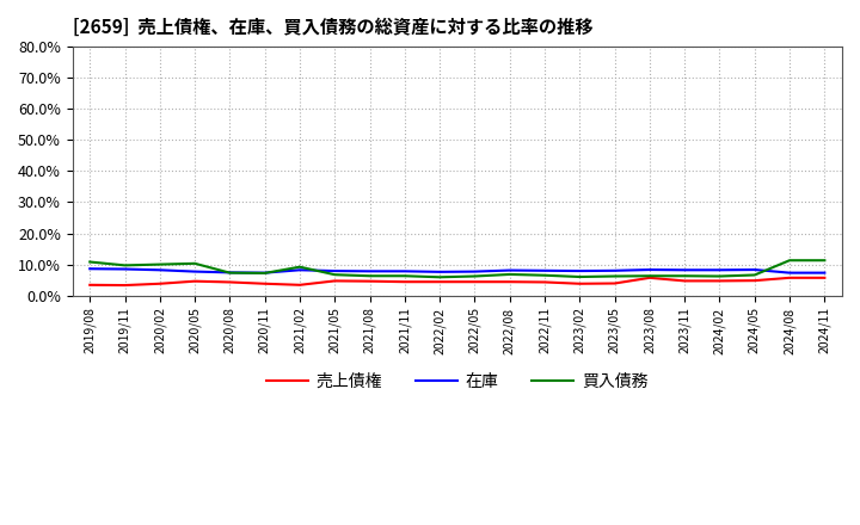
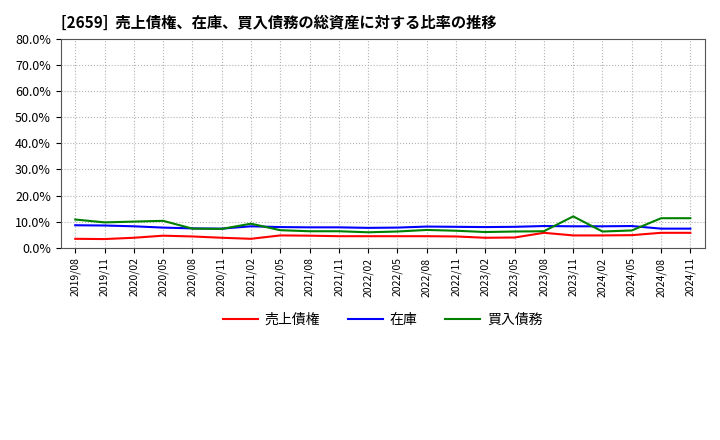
買入債務/2023/11: 6.3% -> 12.0%
